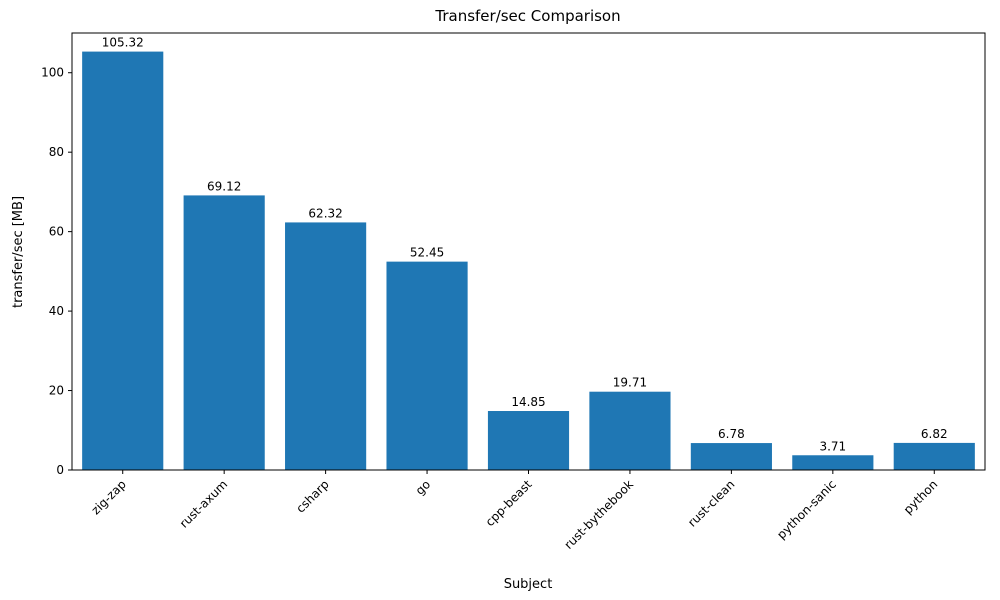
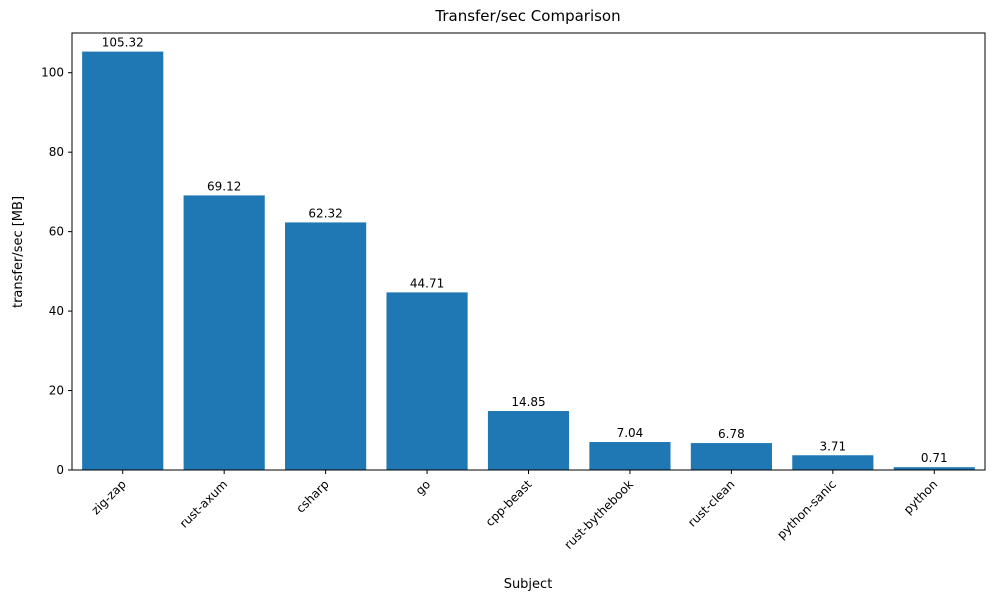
go: 52.45 -> 44.71
rust-bythebook: 19.71 -> 7.04
python: 6.82 -> 0.71
